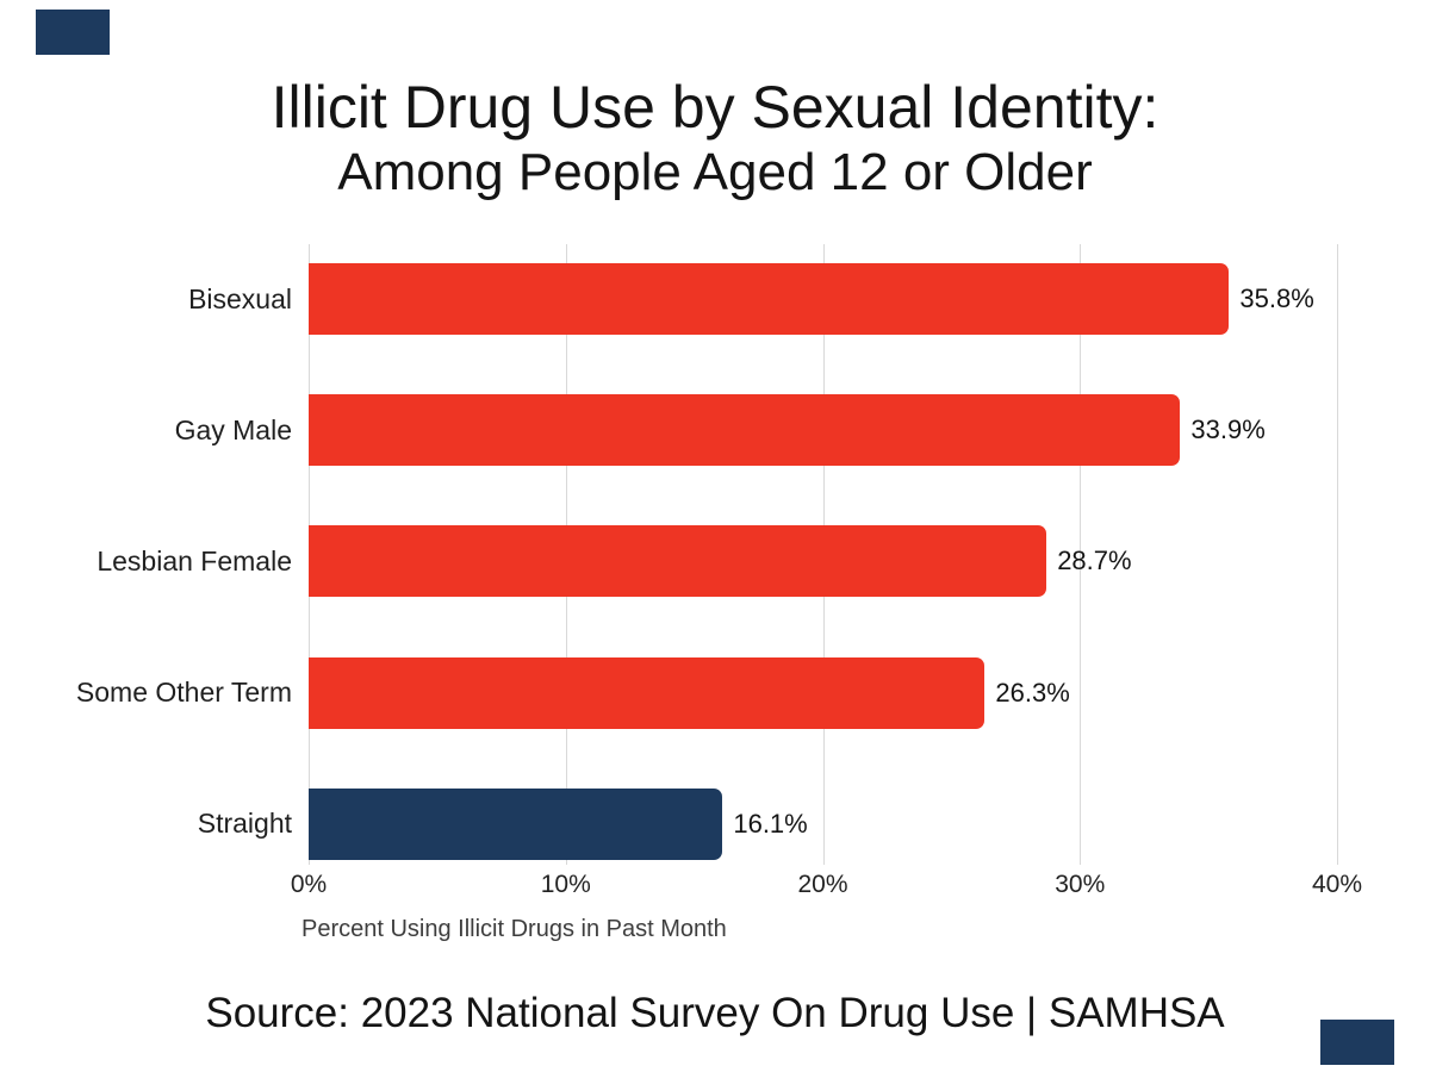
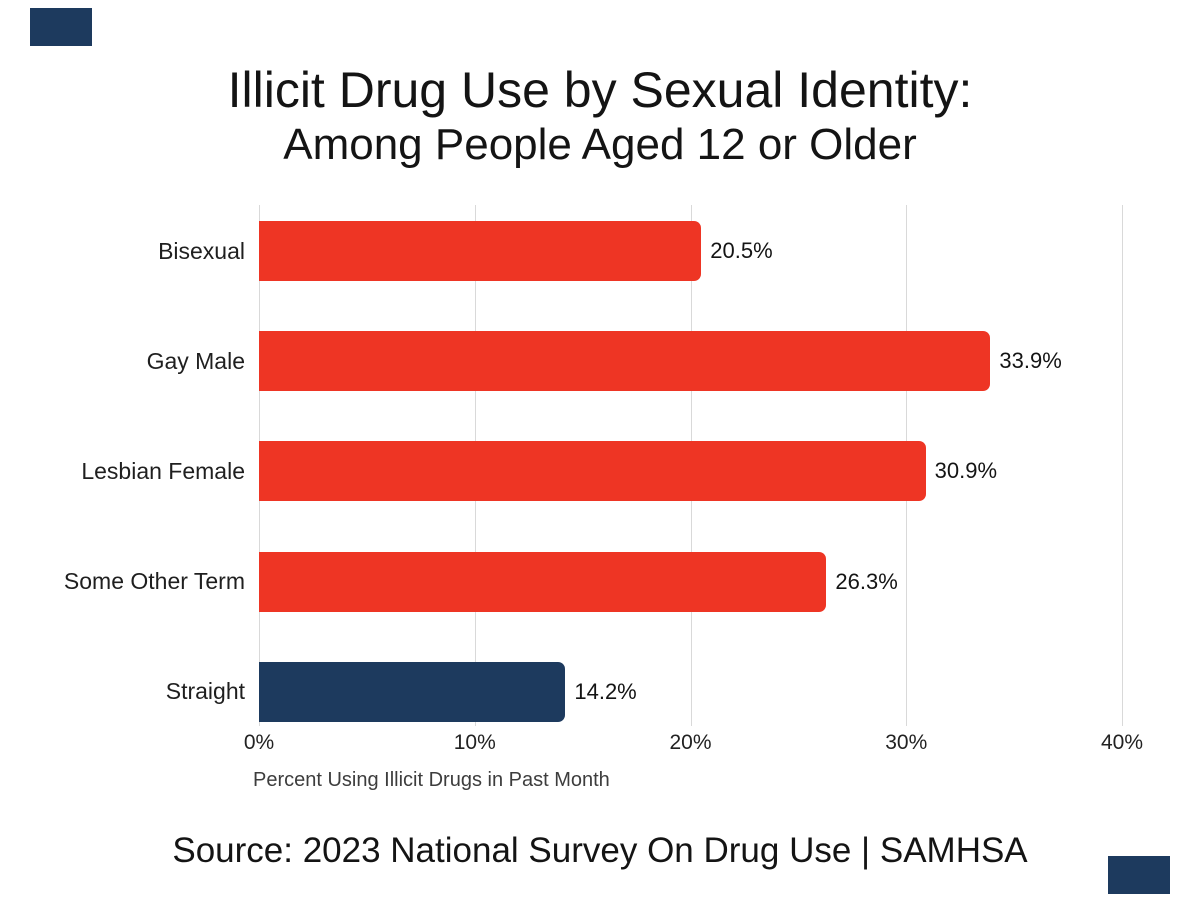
Bisexual: 35.8% -> 20.5%
Lesbian Female: 28.7% -> 30.9%
Straight: 16.1% -> 14.2%
